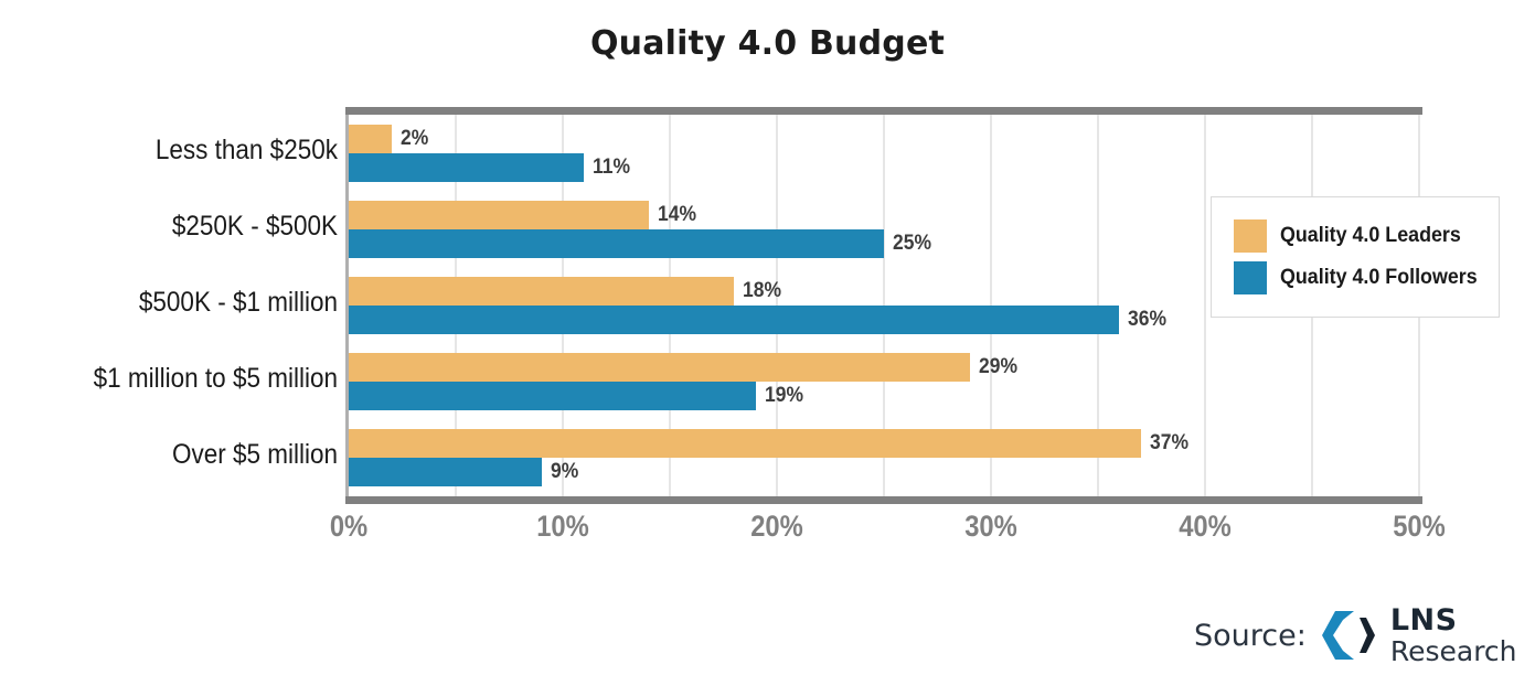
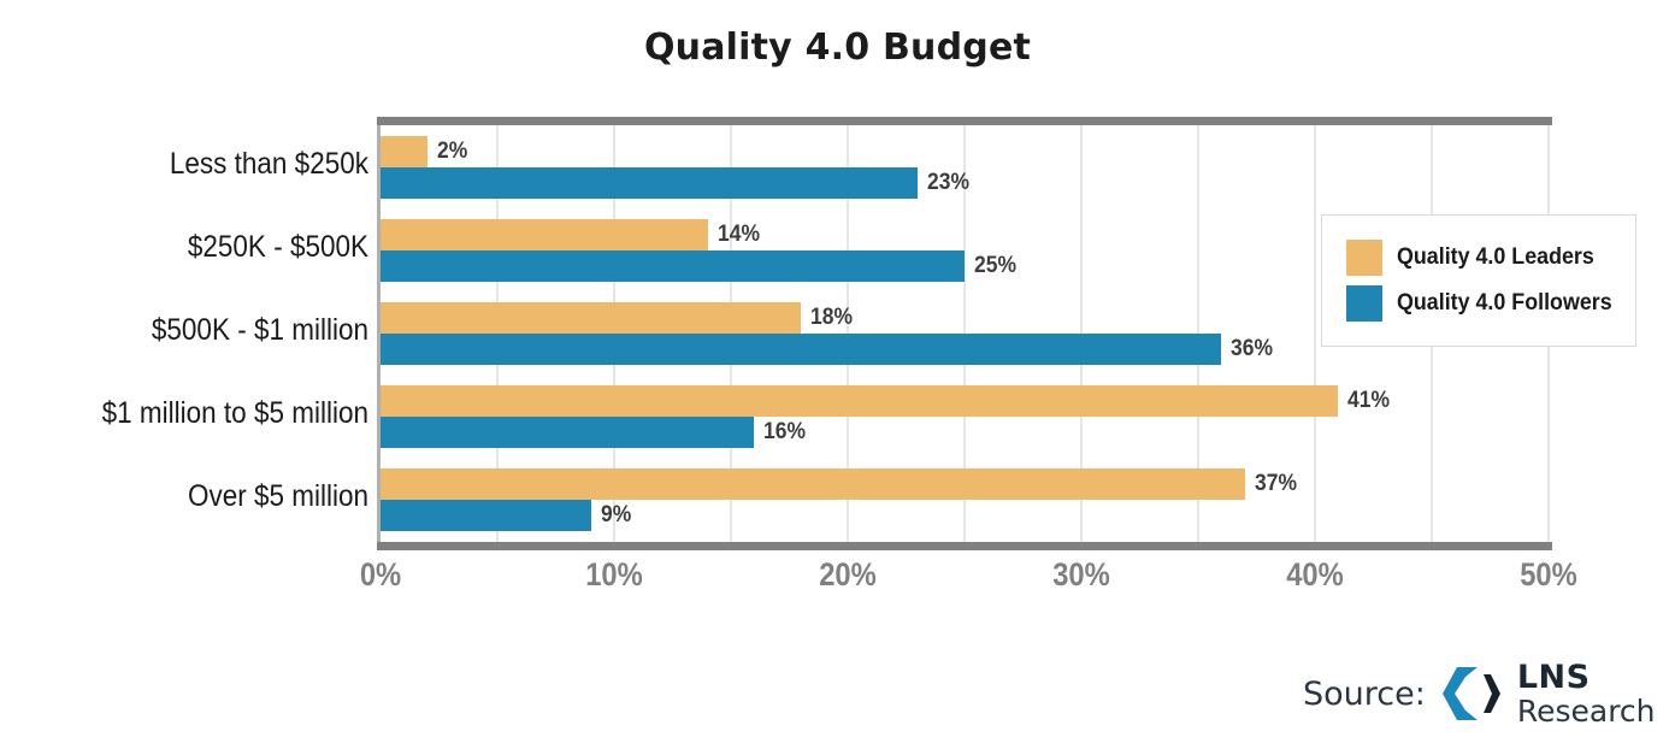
Quality 4.0 Followers/Less than $250k: 11% -> 23%
Quality 4.0 Leaders/$1 million to $5 million: 29% -> 41%
Quality 4.0 Followers/$1 million to $5 million: 19% -> 16%
